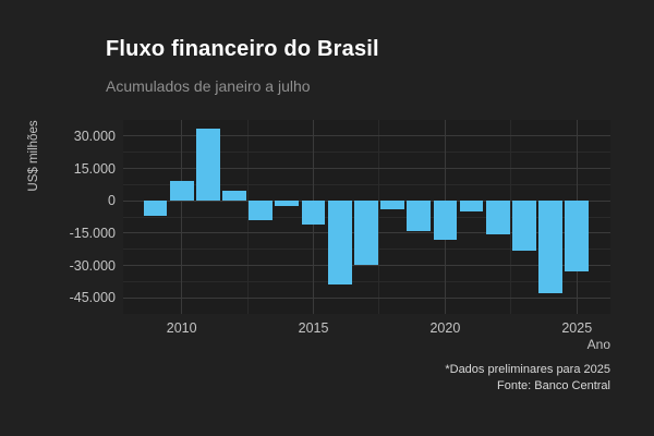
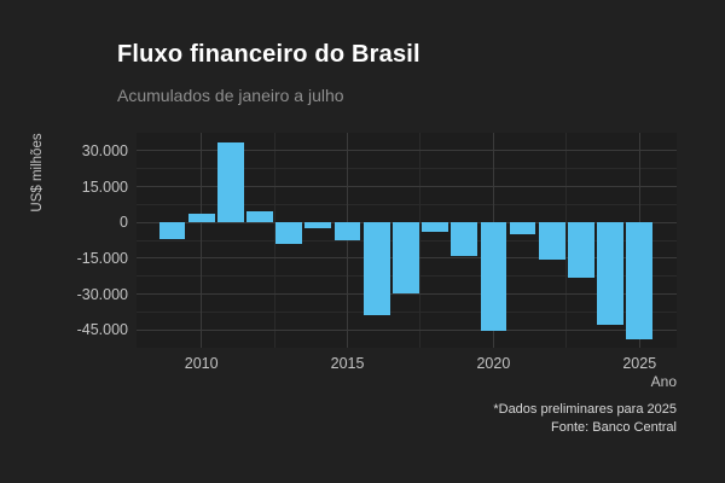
2010: 9000 -> 4000
2015: -11000 -> -8000
2020: -18000 -> -46000
2025: -33000 -> -49000
